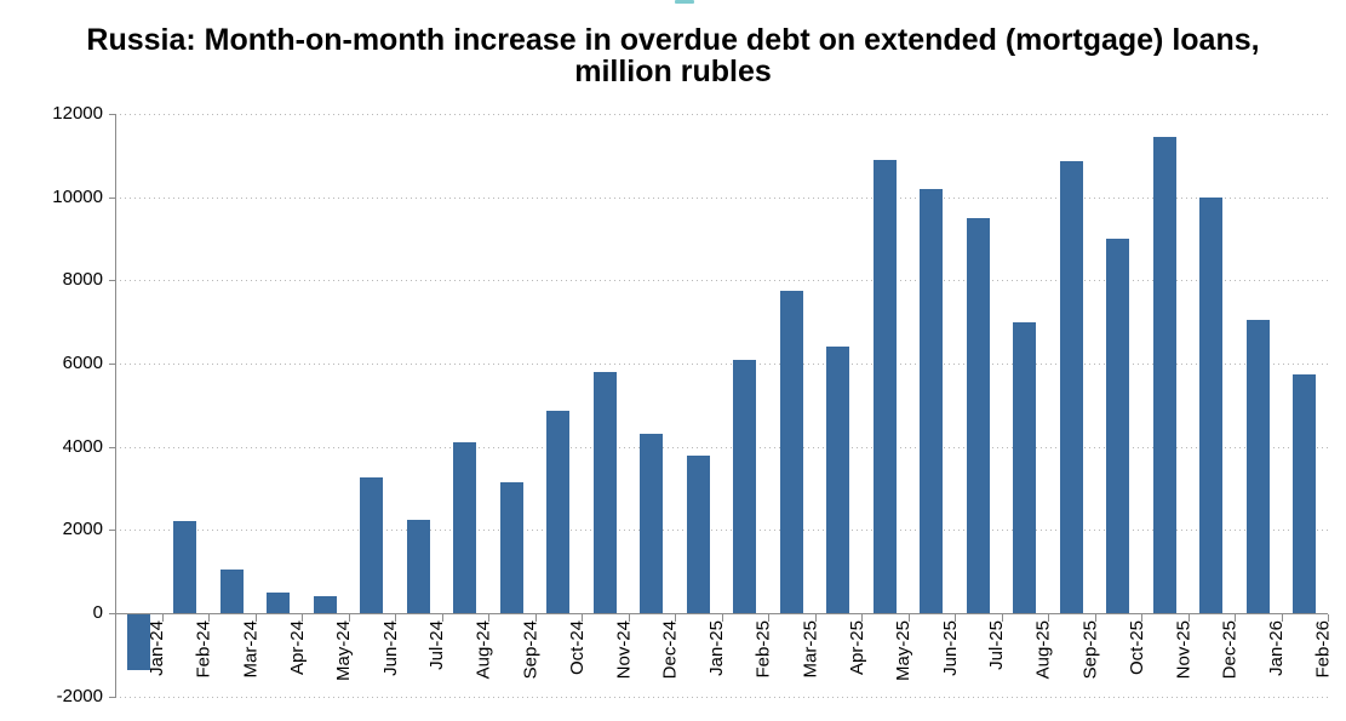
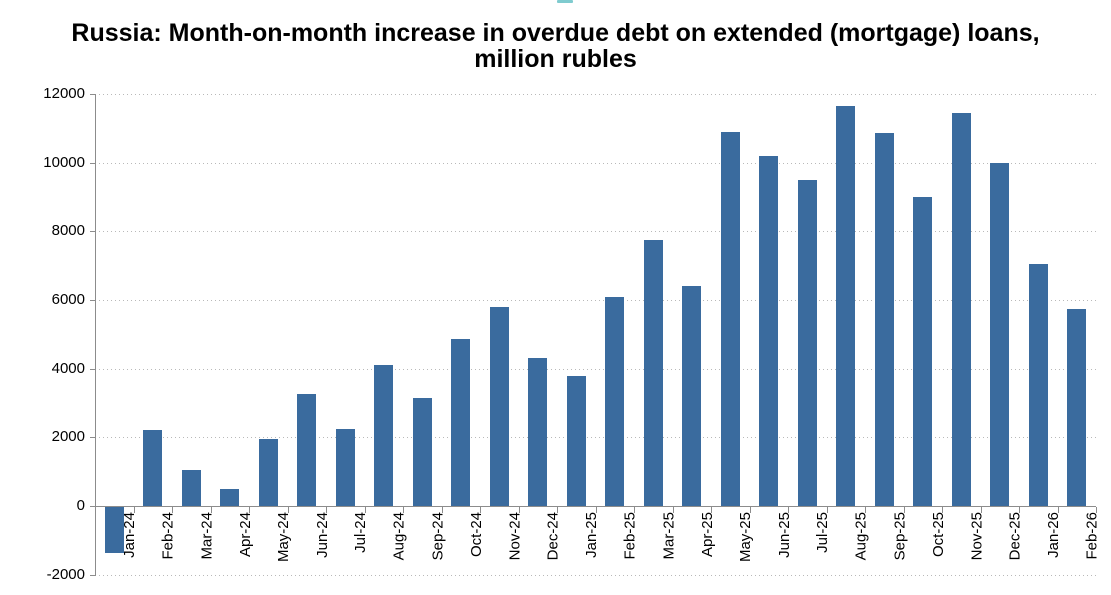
May-24: 400 -> 2000
Aug-25: 7000 -> 11600
